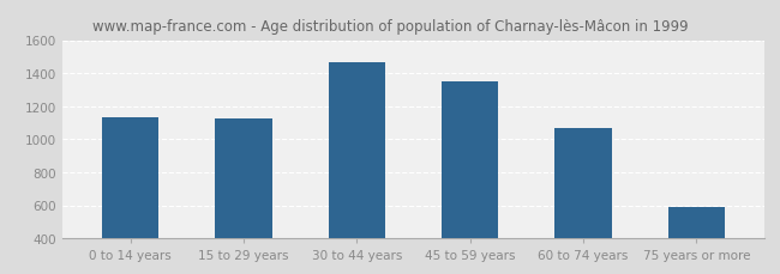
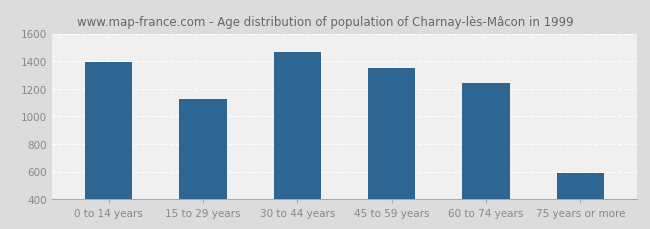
0 to 14 years: 1140 -> 1390
60 to 74 years: 1070 -> 1240
